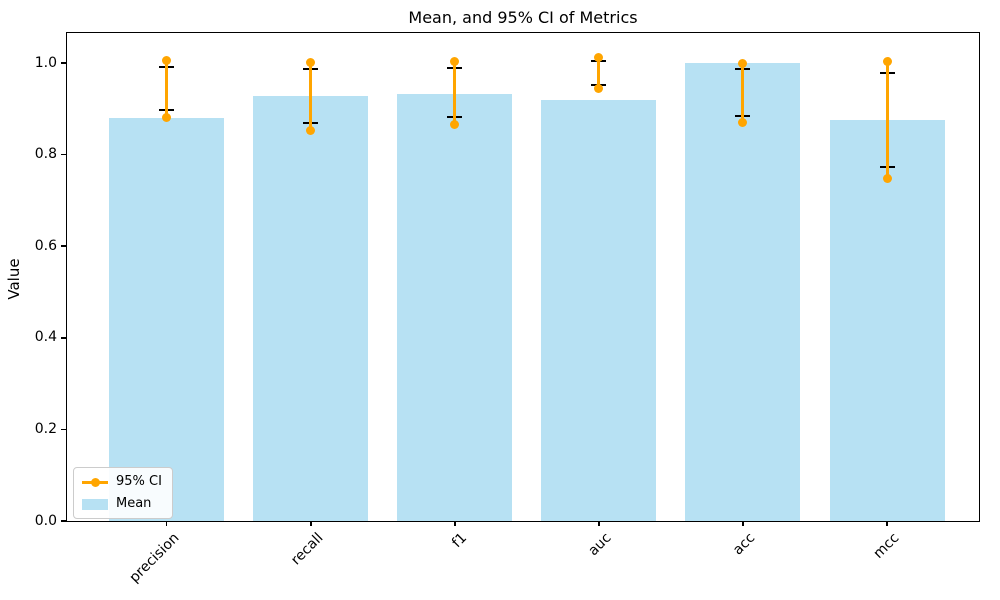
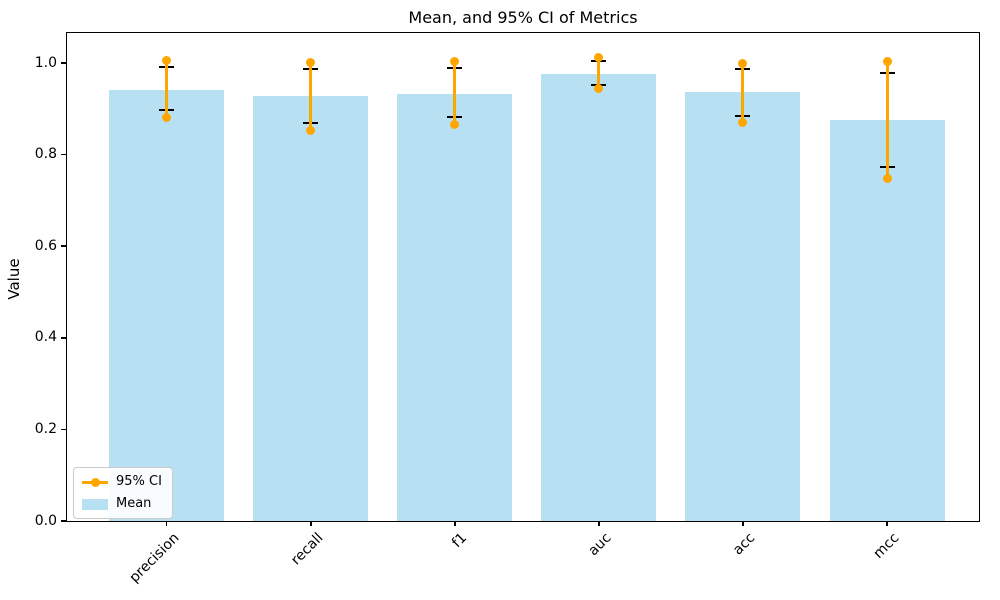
Mean/precision: 0.88 -> 0.94
Mean/auc: 0.92 -> 0.98
Mean/acc: 1.00 -> 0.94
